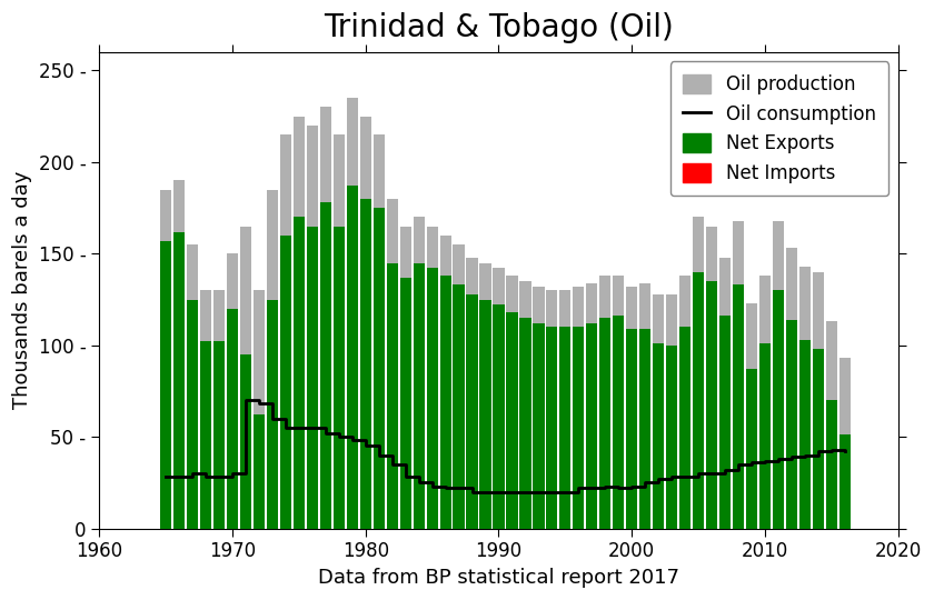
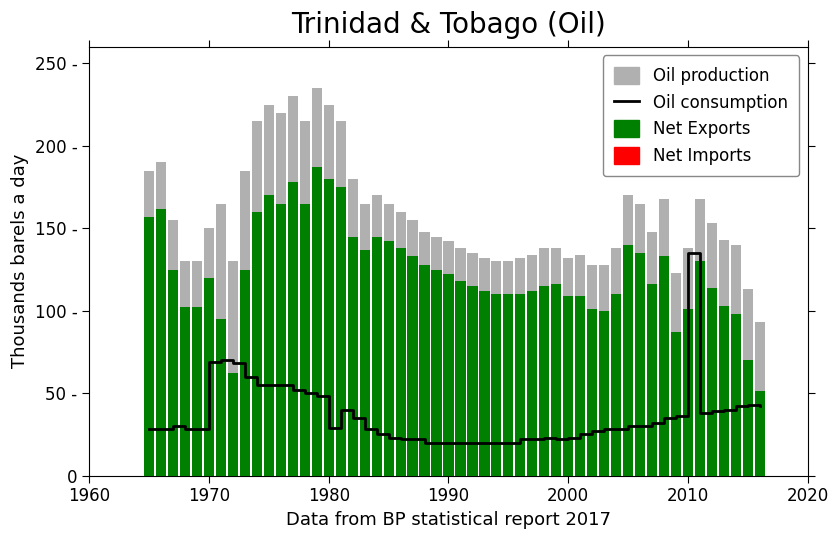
Oil consumption/1970: 30 - -> 69 -
Oil consumption/1980: 45 - -> 29 -
Oil consumption/2010: 37 - -> 135 -
